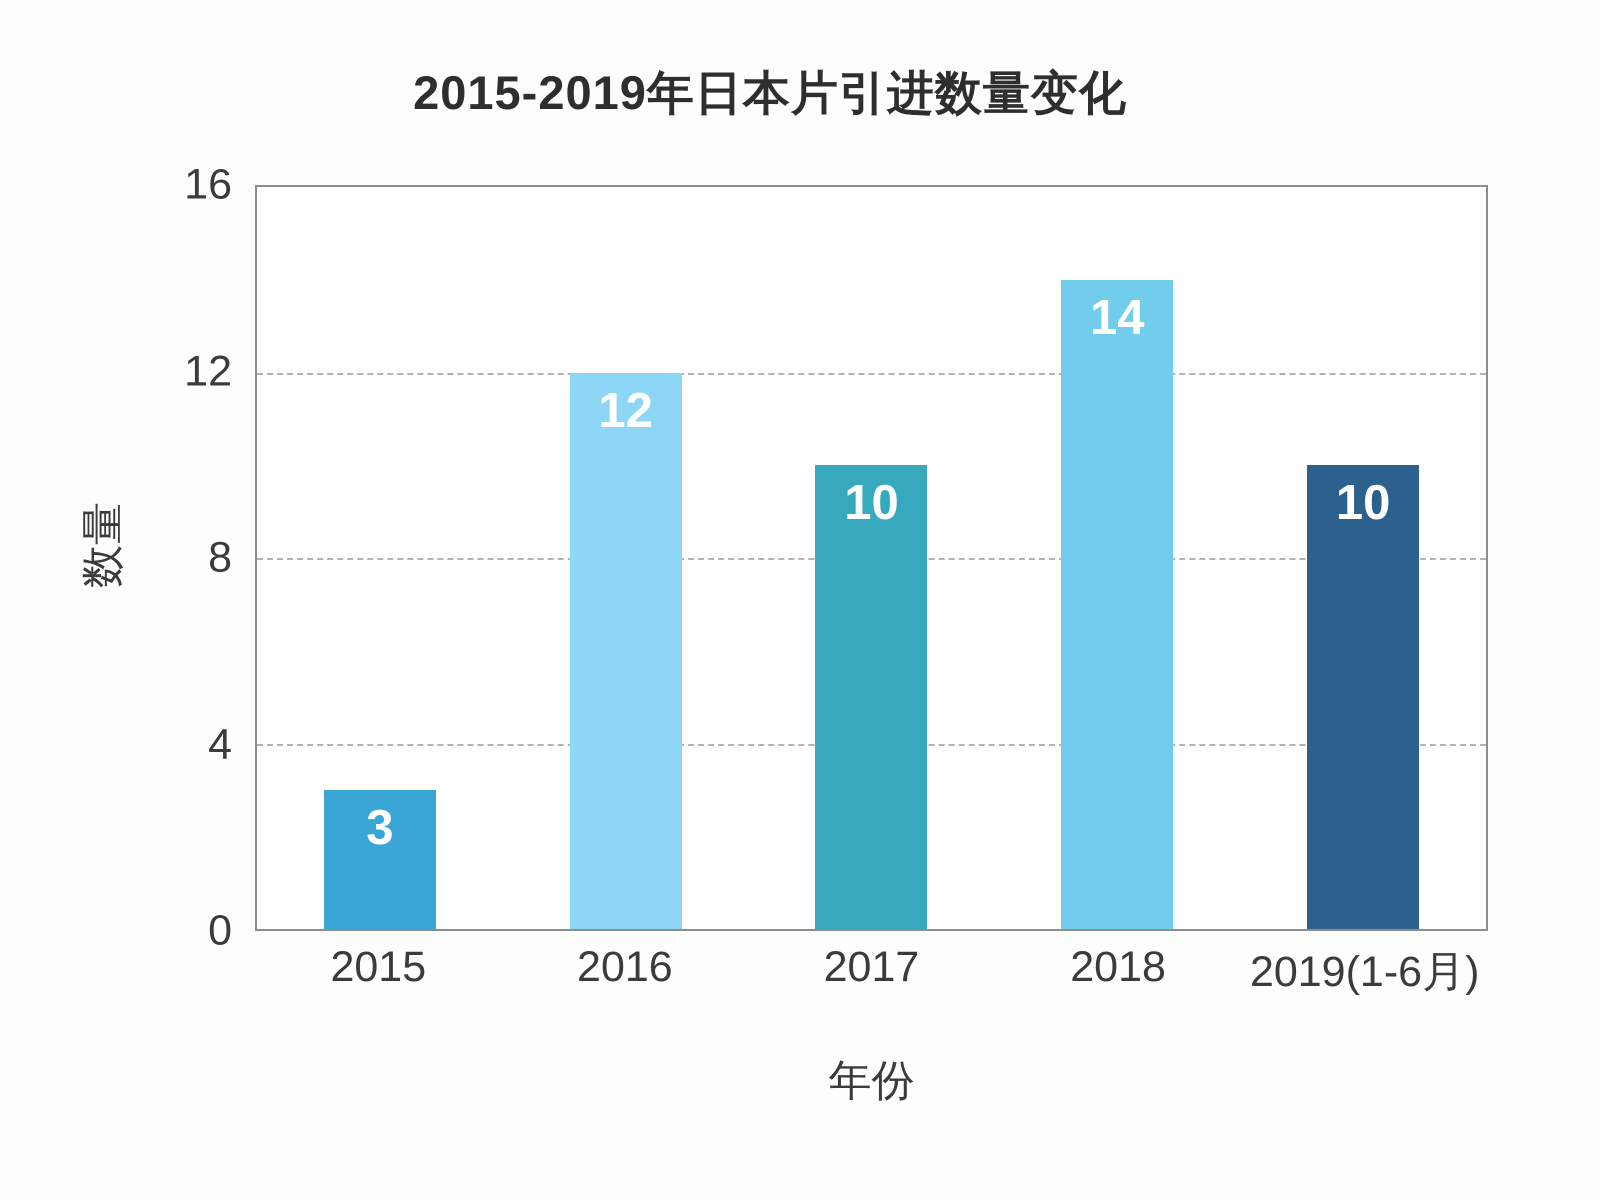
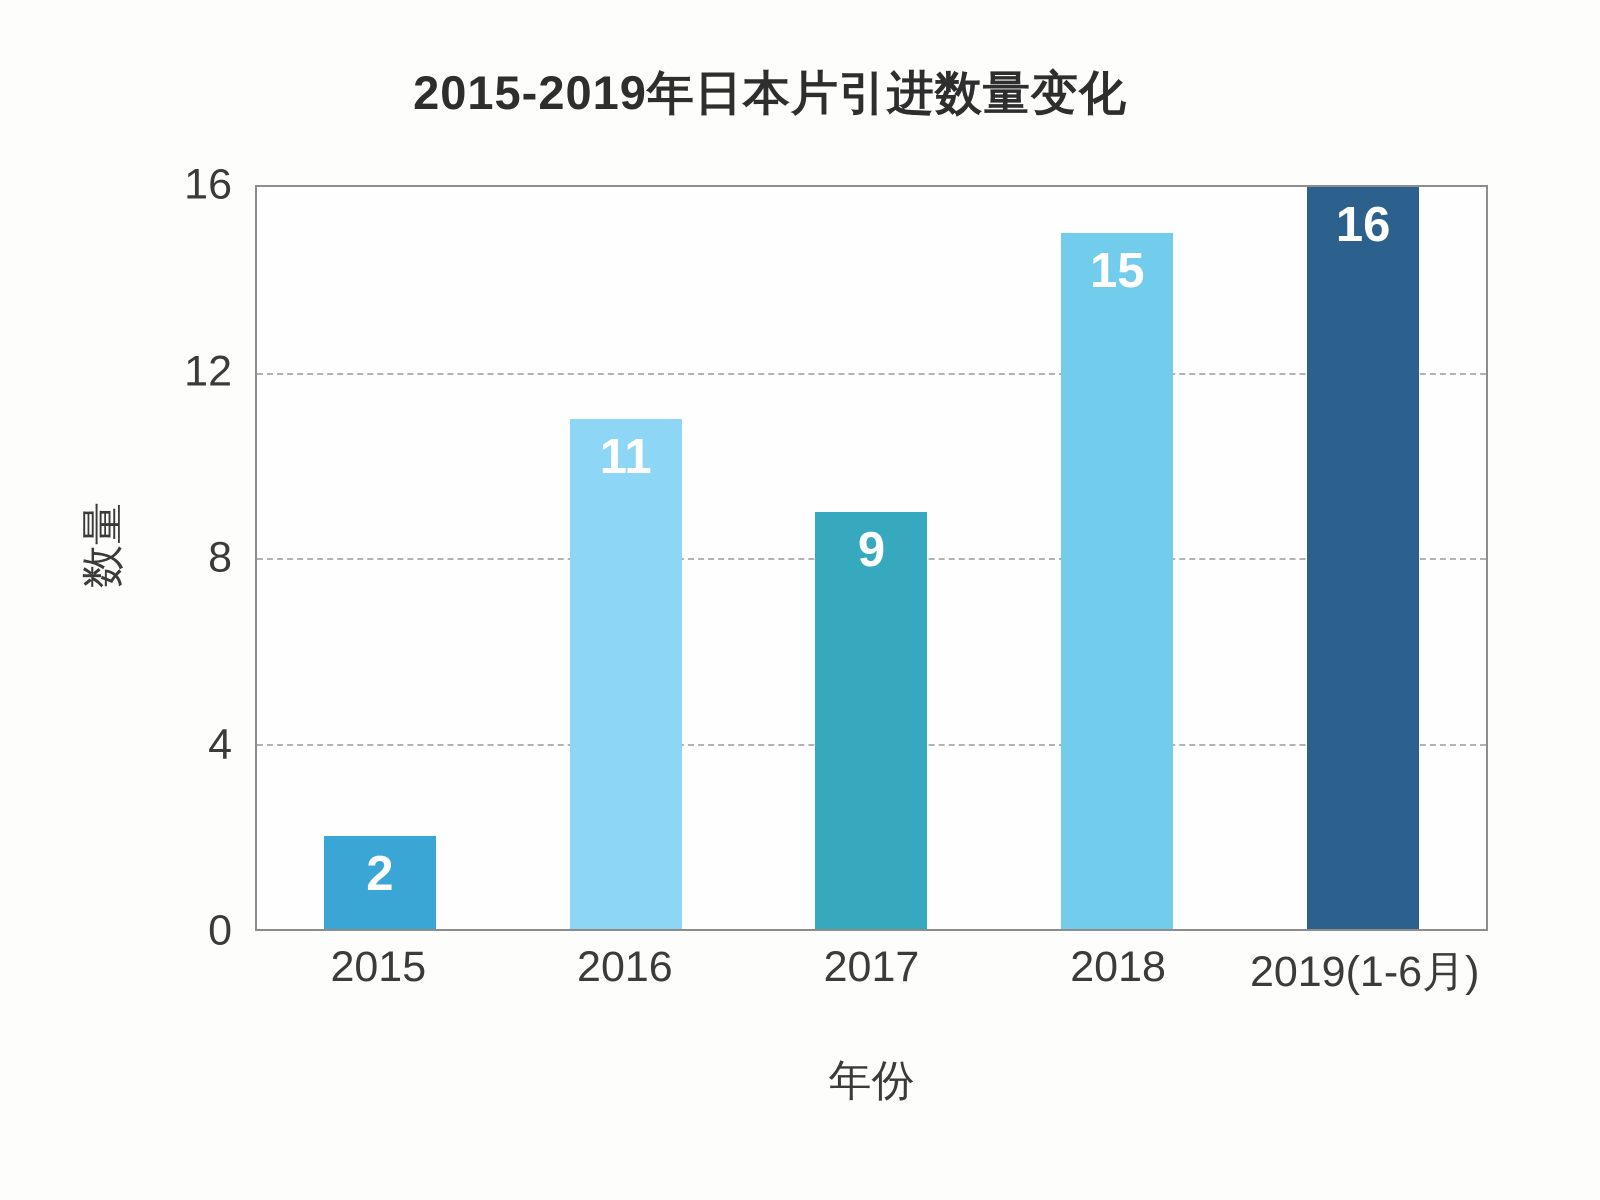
2015: 3 -> 2
2016: 12 -> 11
2017: 10 -> 9
2018: 14 -> 15
2019(1-6月): 10 -> 16
